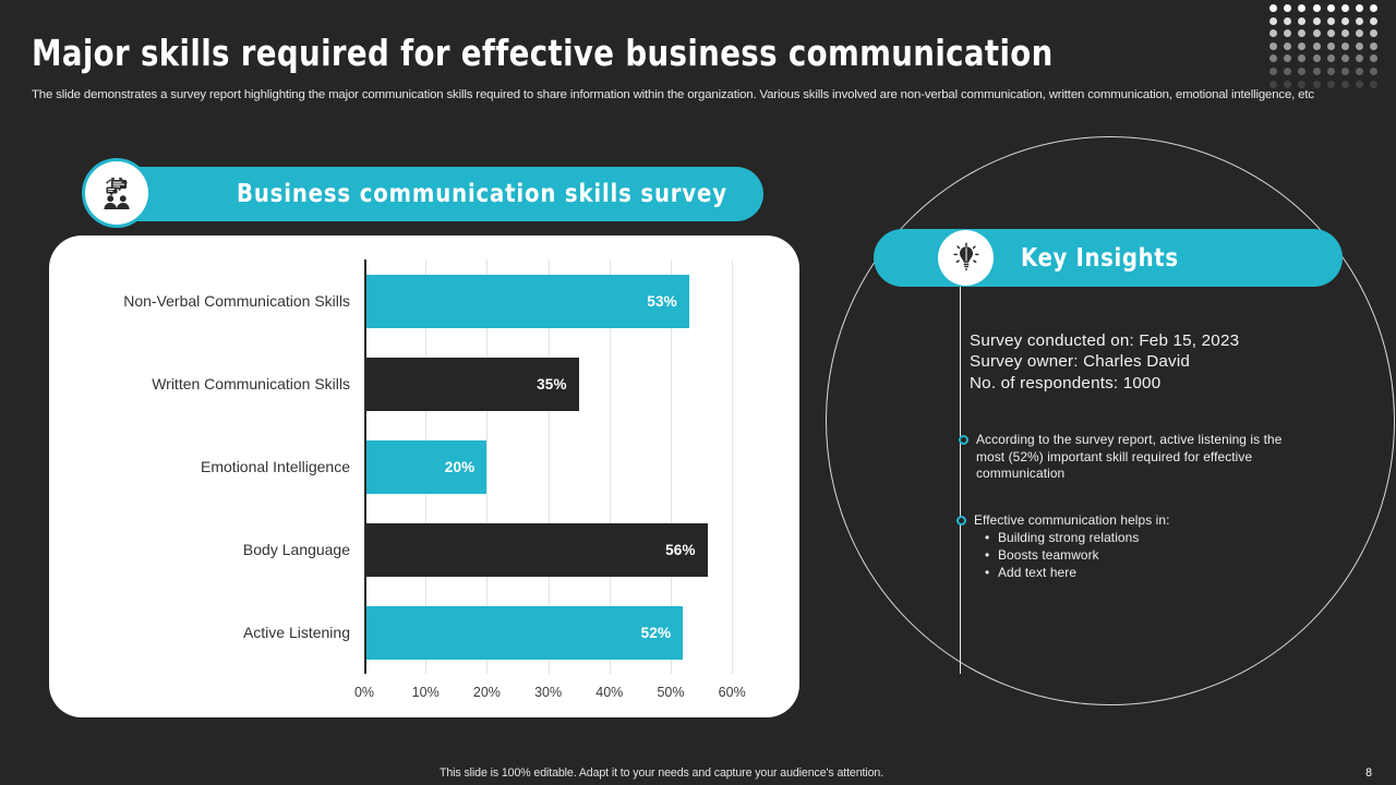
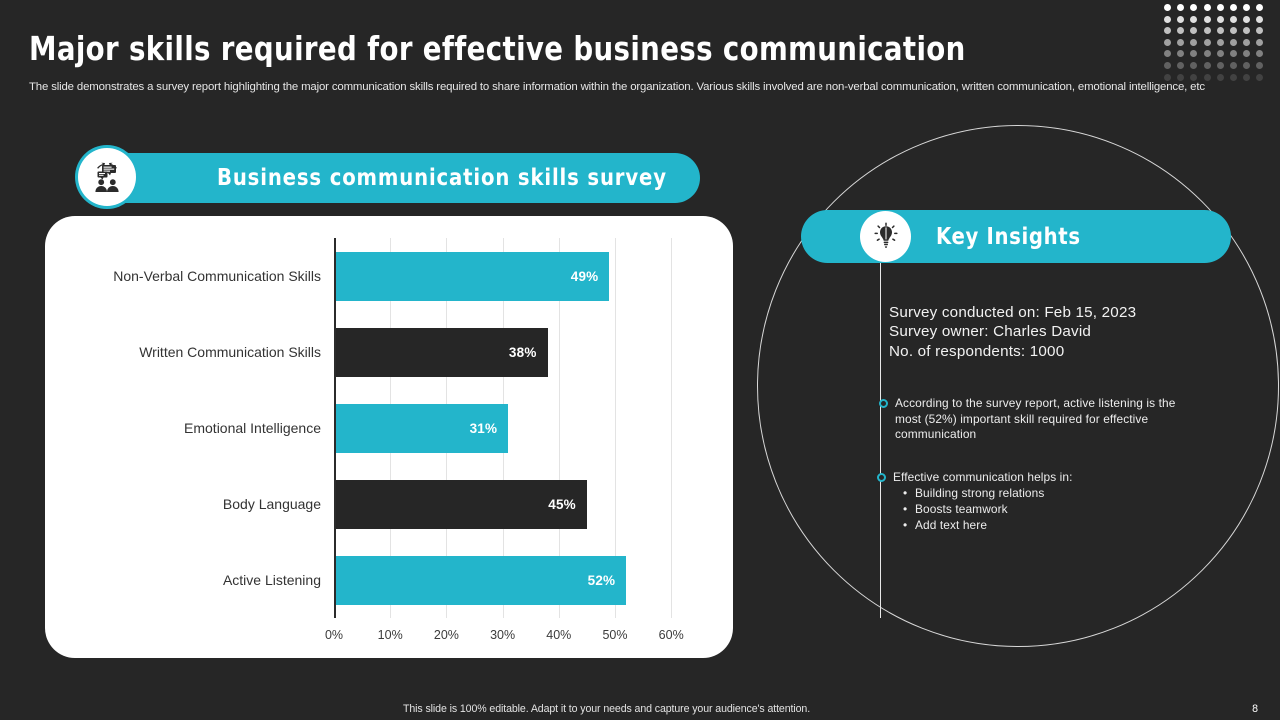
Non-Verbal Communication Skills: 53% -> 49%
Written Communication Skills: 35% -> 38%
Emotional Intelligence: 20% -> 31%
Body Language: 56% -> 45%
